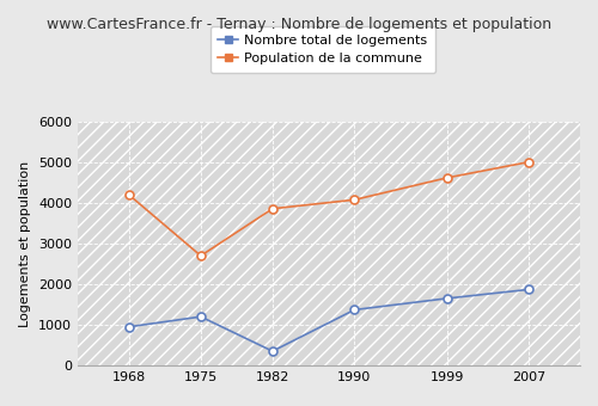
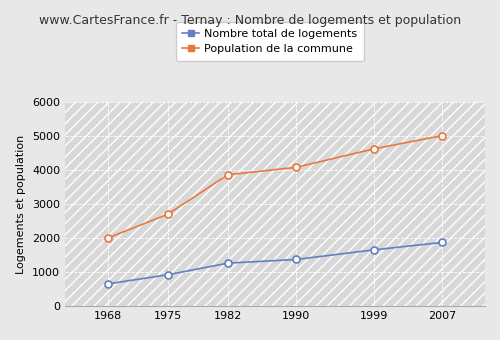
Nombre total de logements/1968: 950 -> 650
Population de la commune/1968: 4200 -> 2000
Nombre total de logements/1975: 1200 -> 920
Nombre total de logements/1982: 350 -> 1260
